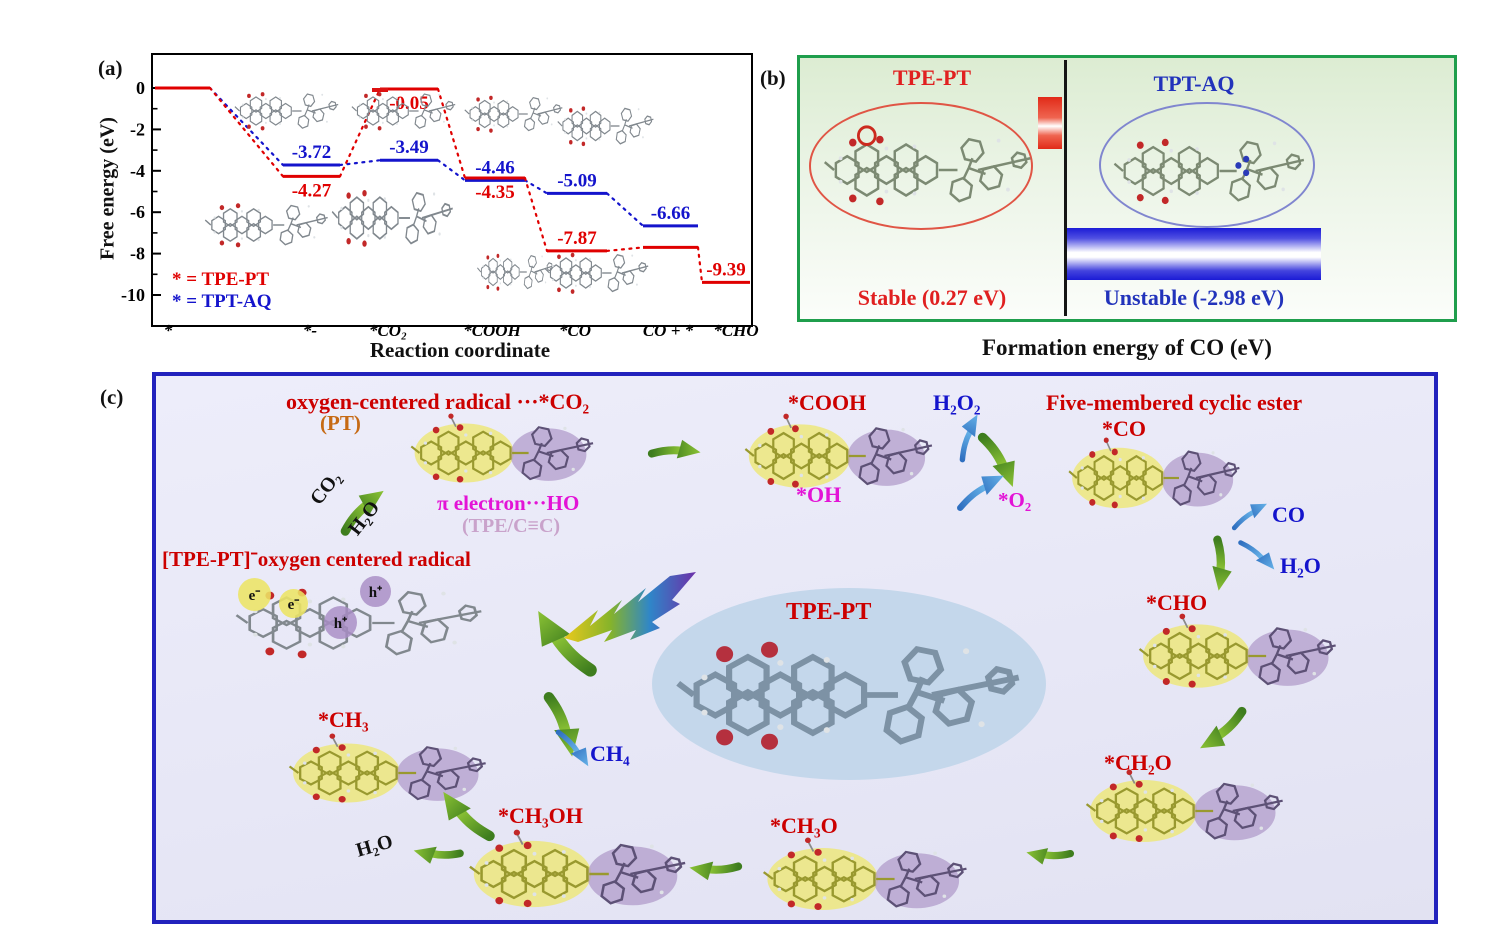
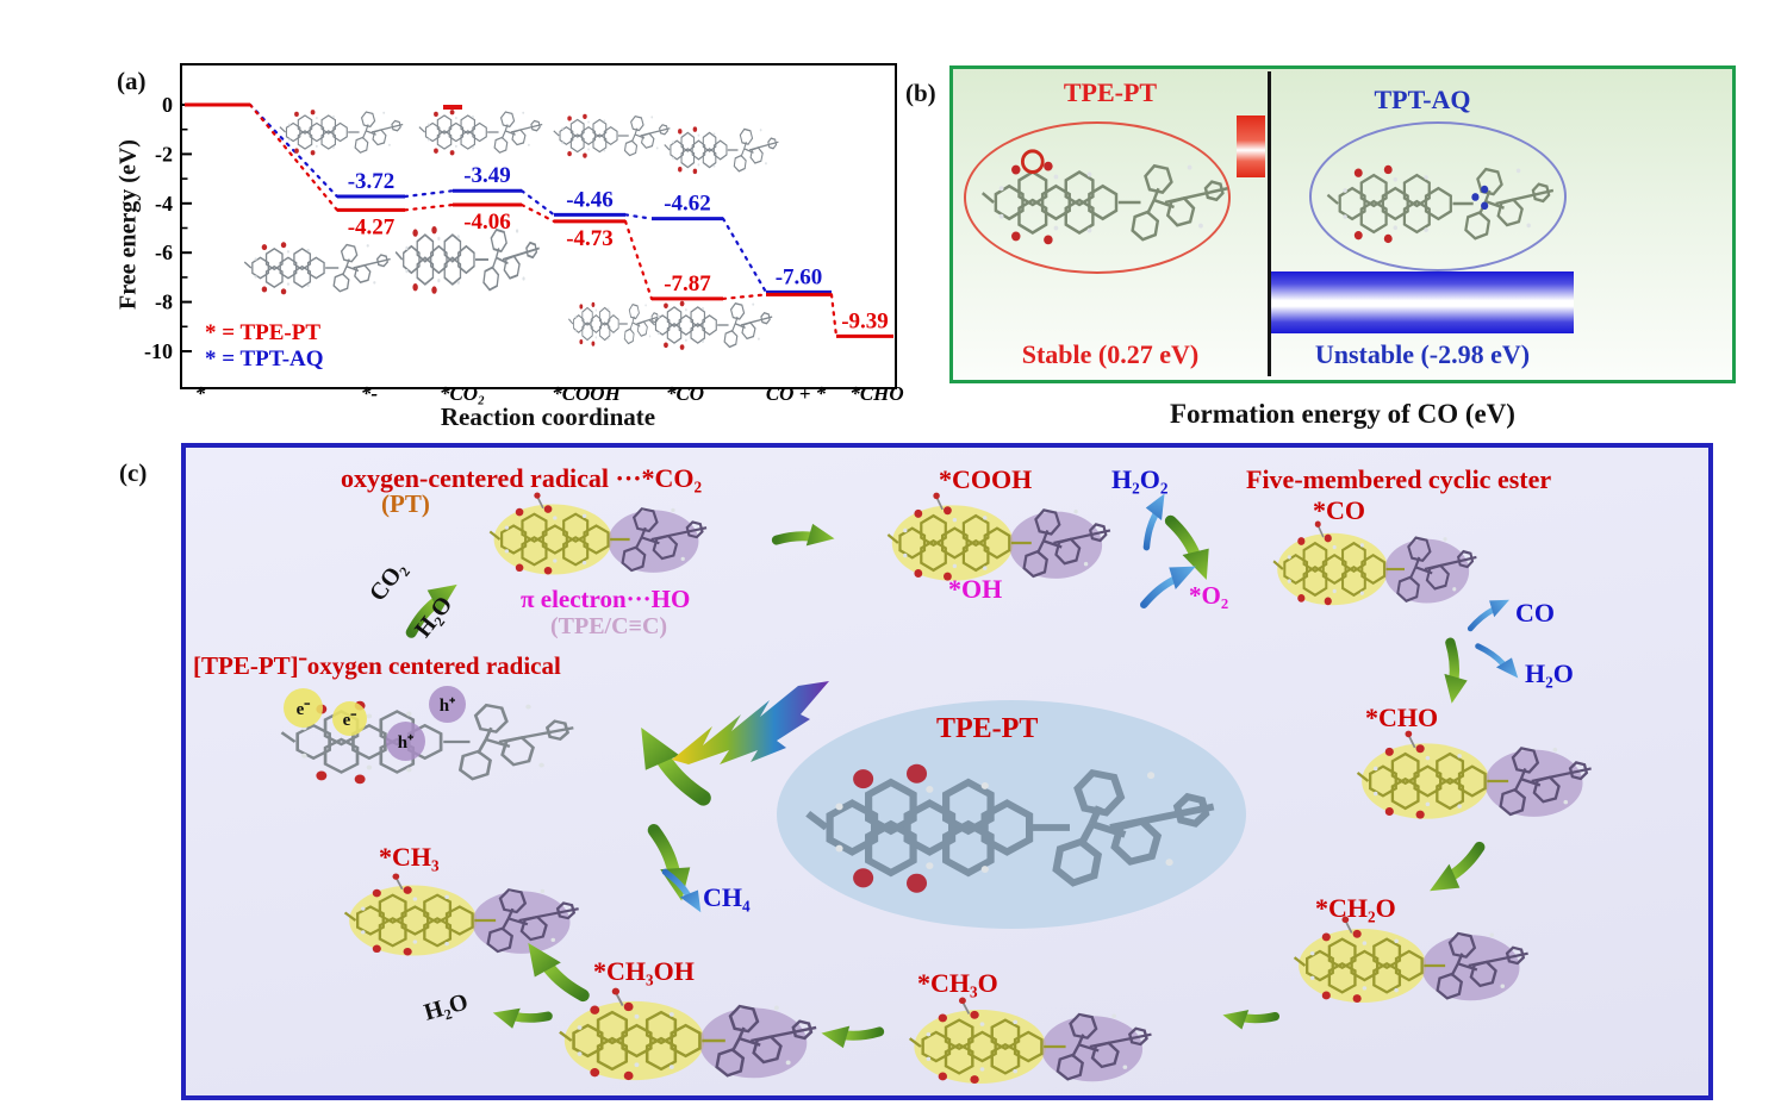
TPE-PT/*CO₂: -0.05 -> -4.06
TPE-PT/*COOH: -4.35 -> -4.73
TPT-AQ/*CO: -5.09 -> -4.62
TPT-AQ/CO + *: -6.66 -> -7.60
